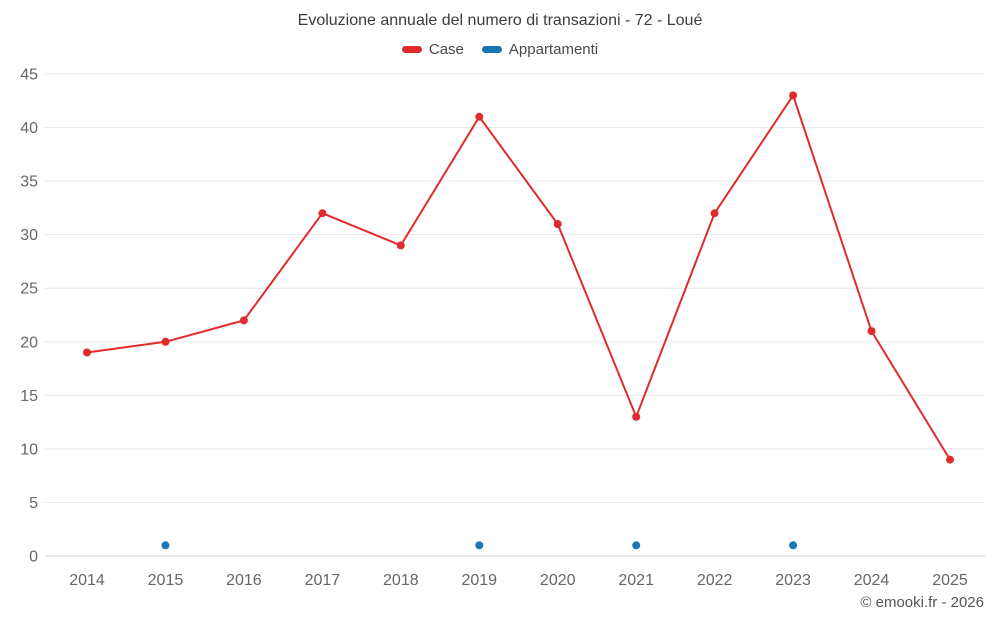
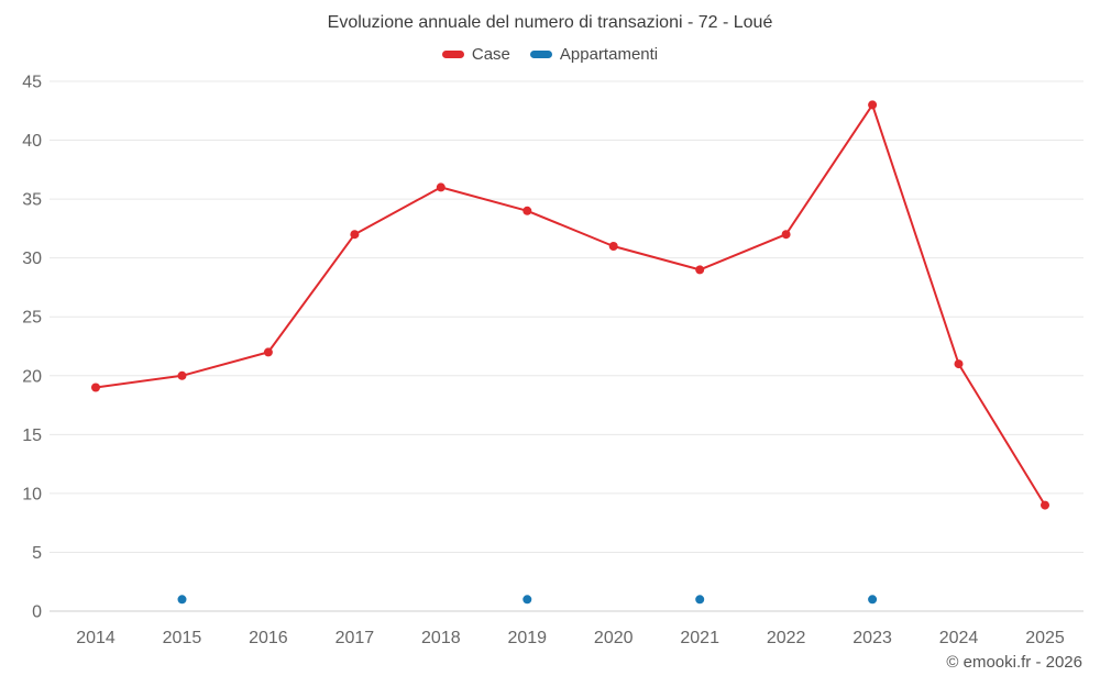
Case/2018: 29 -> 36
Case/2019: 41 -> 34
Case/2021: 13 -> 29
